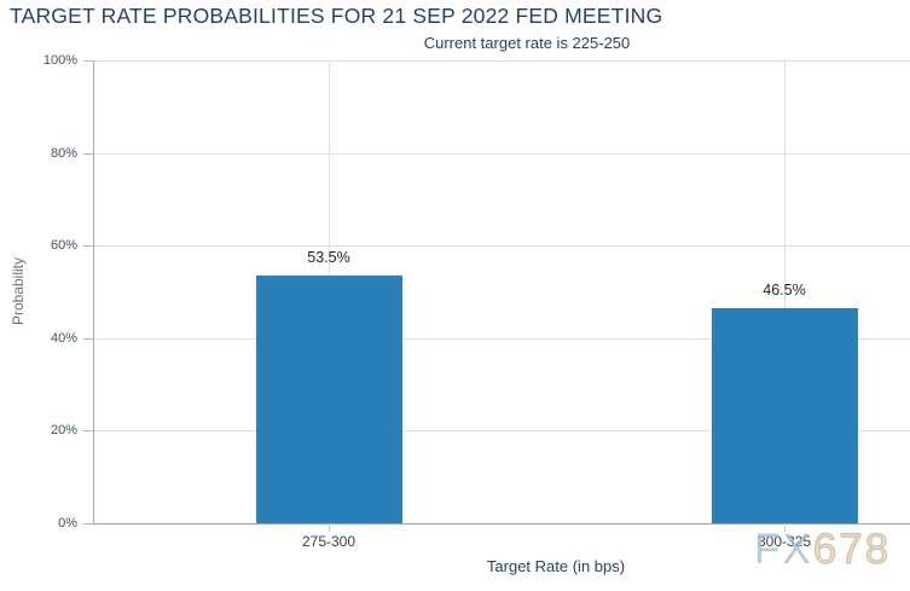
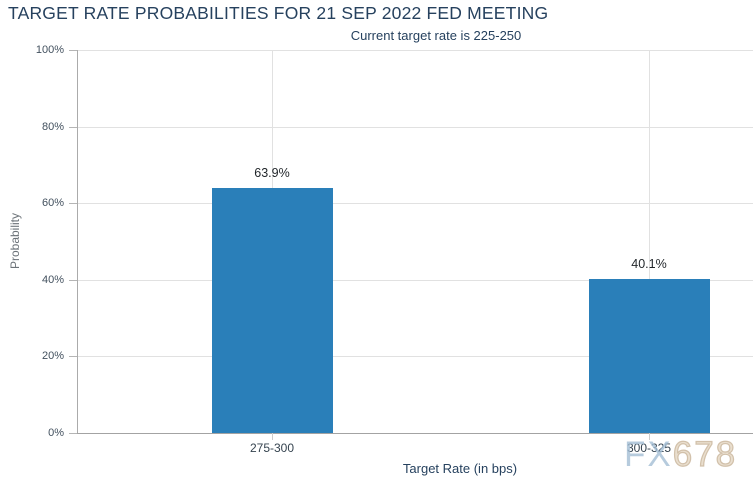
275-300: 53.5% -> 63.9%
300-325: 46.5% -> 40.1%
